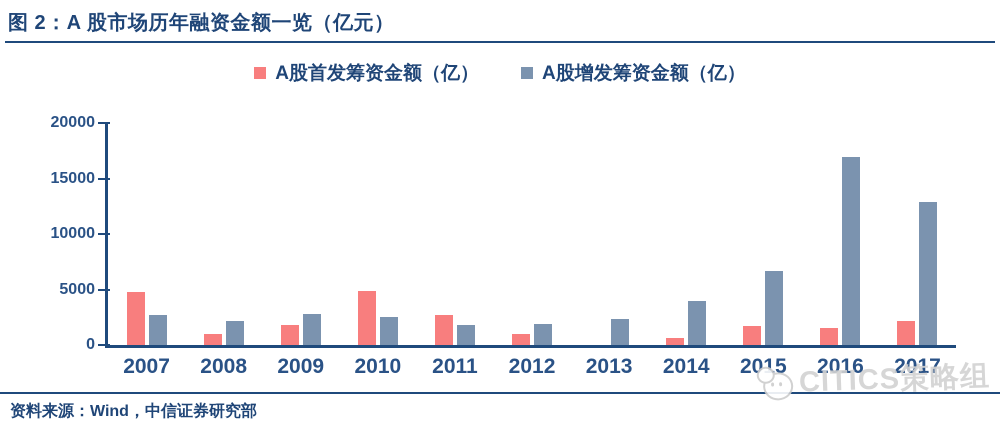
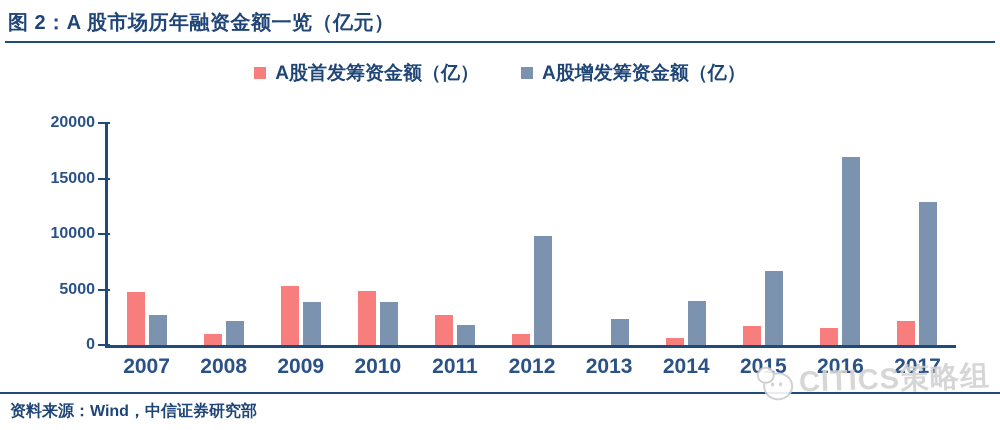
A股首发筹资金额（亿）/2009: 1800 -> 5300
A股增发筹资金额（亿）/2009: 2800 -> 3900
A股增发筹资金额（亿）/2010: 2500 -> 3900
A股增发筹资金额（亿）/2012: 1900 -> 9800
